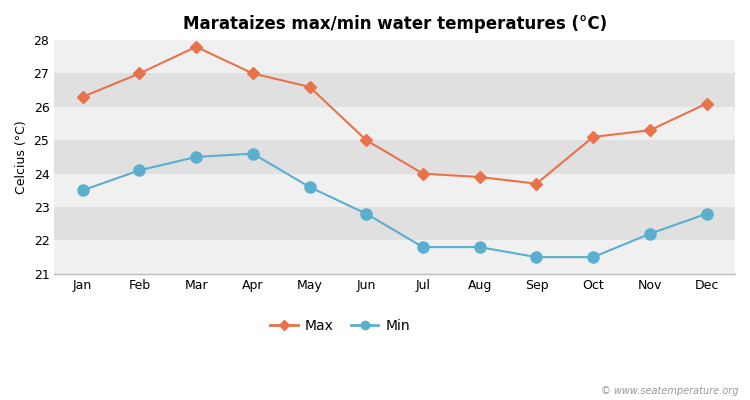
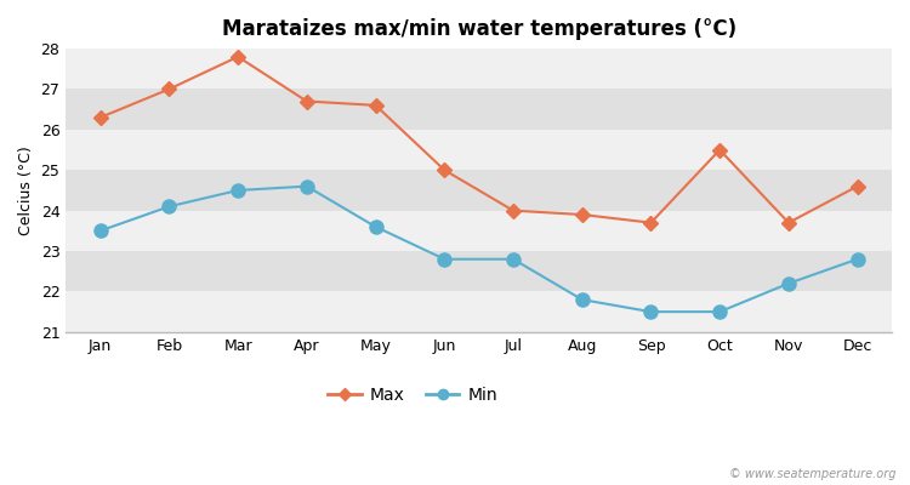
Max/Apr: 27.0 -> 26.7
Min/Jul: 21.8 -> 22.8
Max/Oct: 25.1 -> 25.5
Max/Nov: 25.3 -> 23.7
Max/Dec: 26.1 -> 24.6
